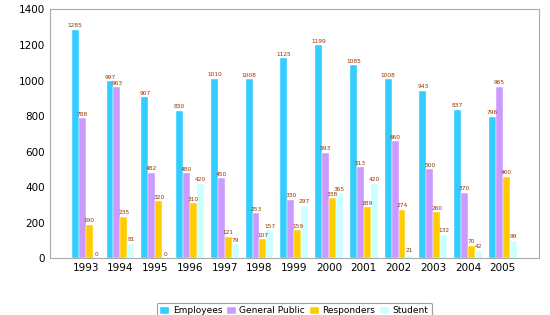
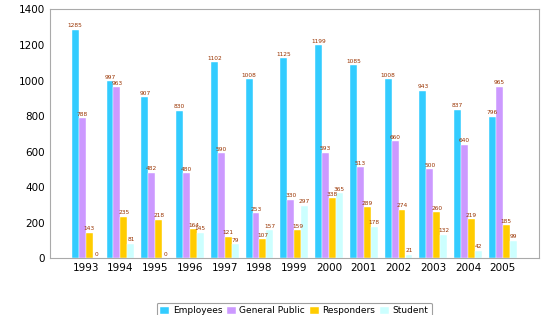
Responders/1993: 190 -> 140
Responders/1995: 320 -> 220
Responders/1996: 310 -> 160
Student/1996: 420 -> 140
Employees/1997: 1010 -> 1100
General Public/1997: 450 -> 590
Student/2001: 420 -> 180
General Public/2004: 370 -> 640
Responders/2004: 70 -> 220
Responders/2005: 460 -> 180
